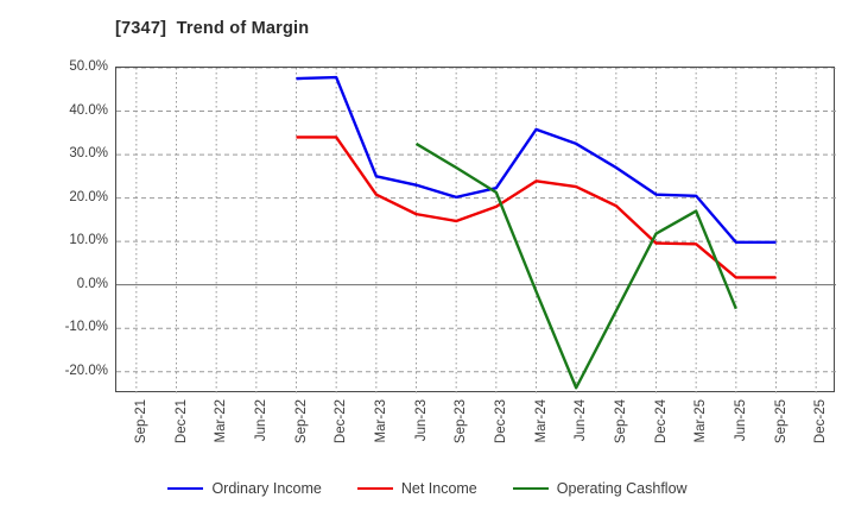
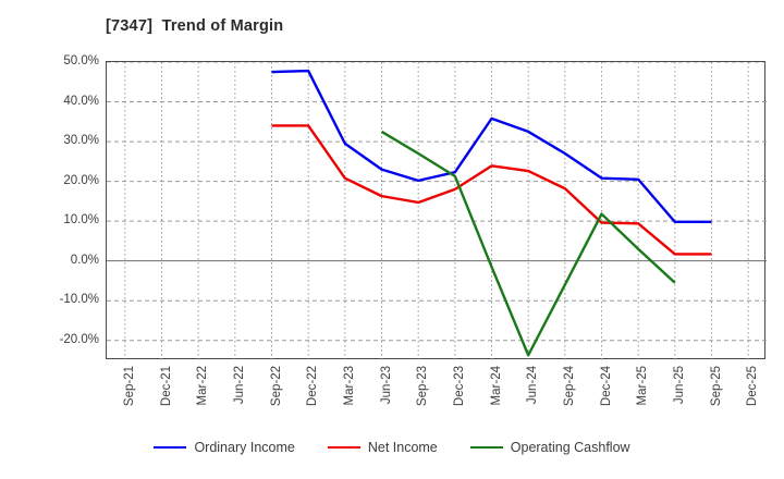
Ordinary Income/Mar-23: 25% -> 30%
Operating Cashflow/Mar-25: 17% -> 3%
